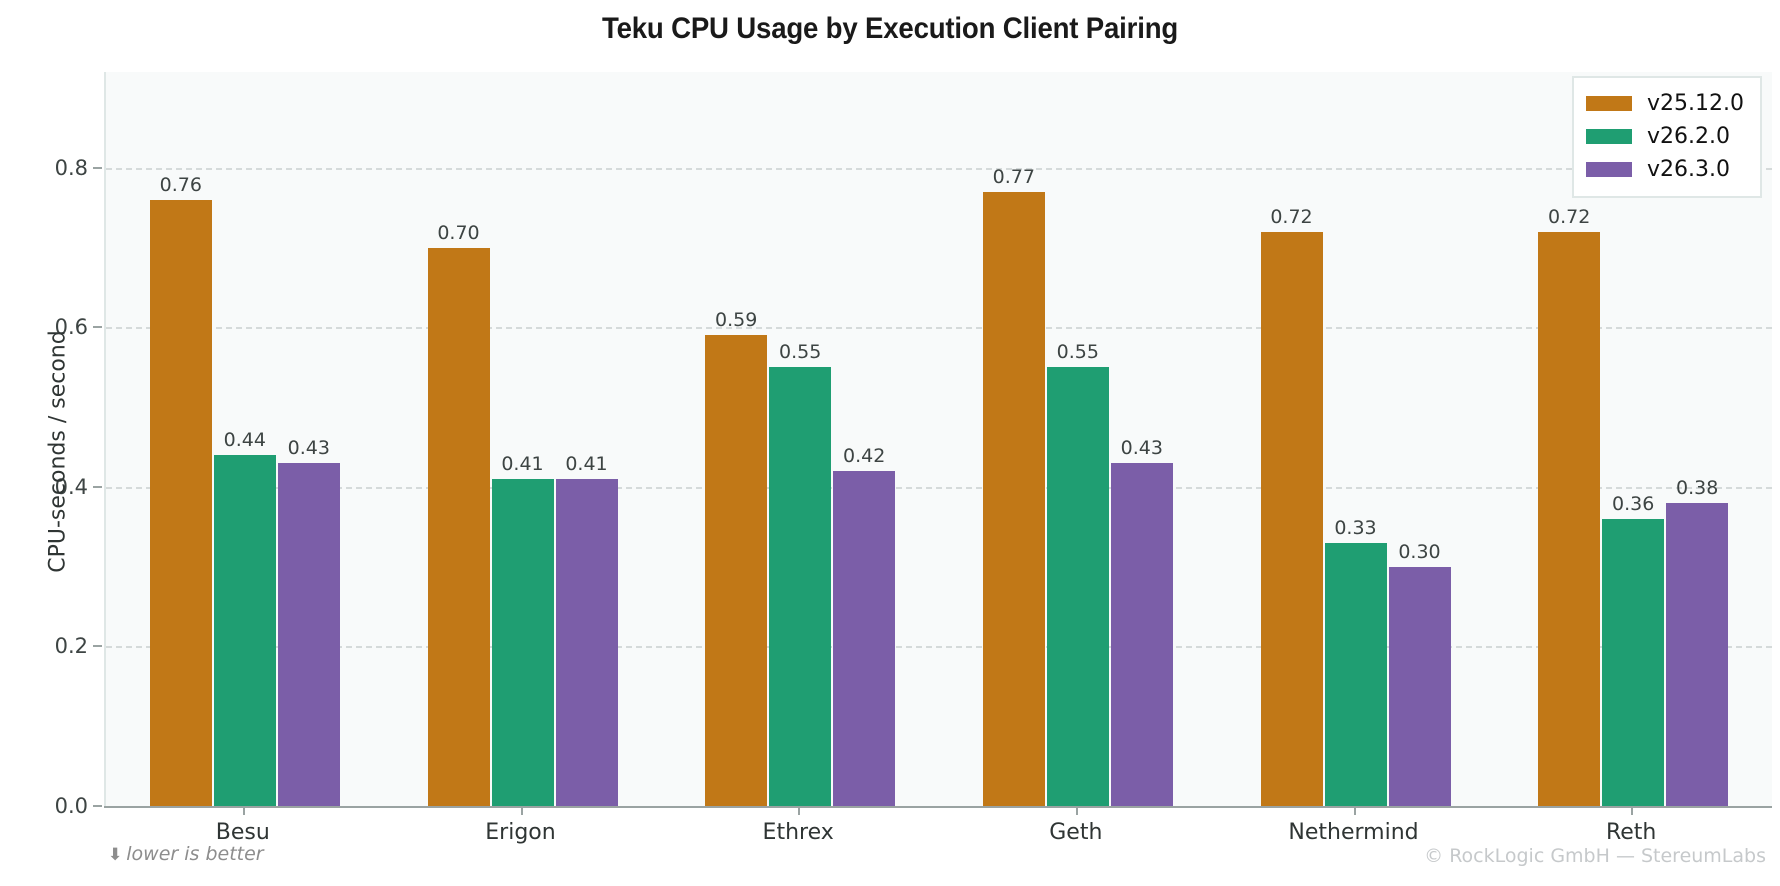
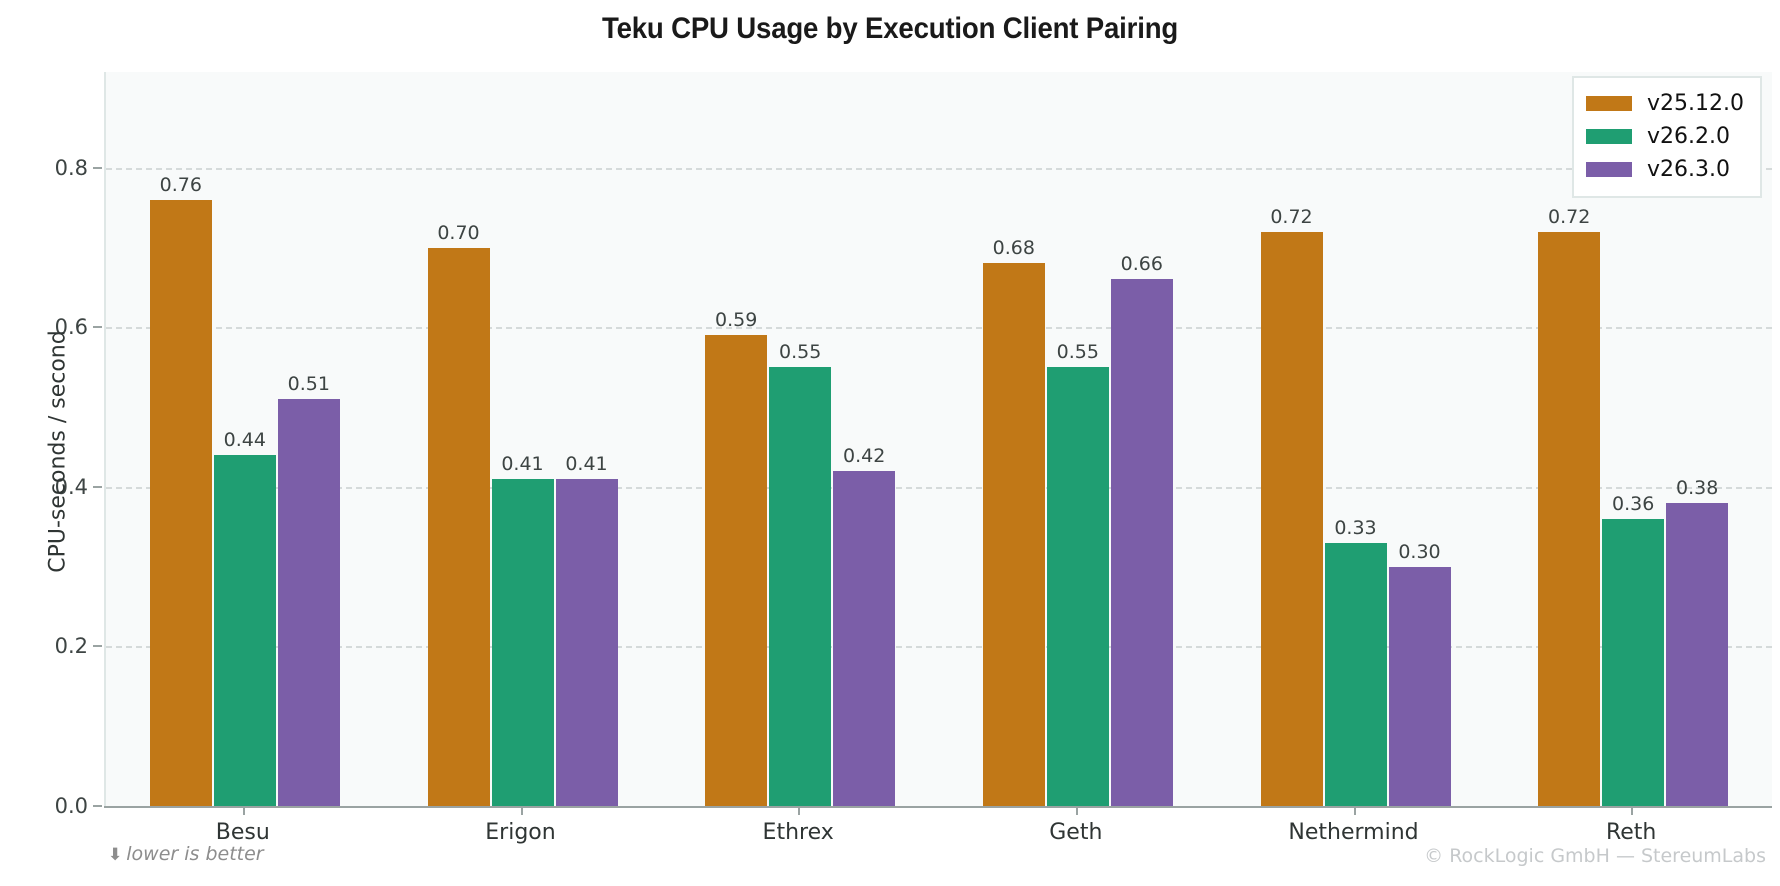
v26.3.0/Besu: 0.43 -> 0.51
v25.12.0/Geth: 0.77 -> 0.68
v26.3.0/Geth: 0.43 -> 0.66
